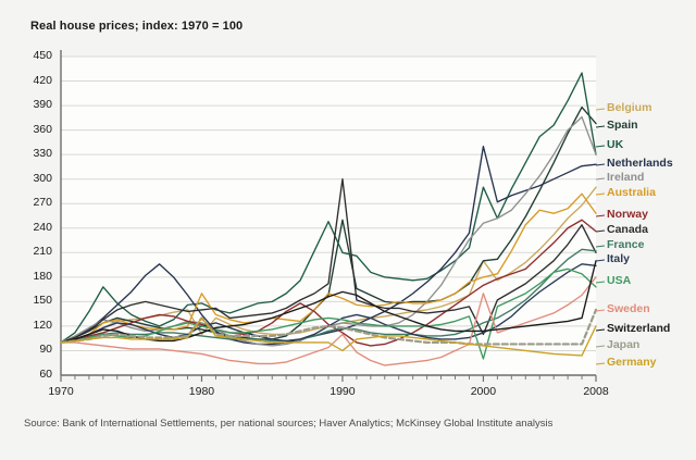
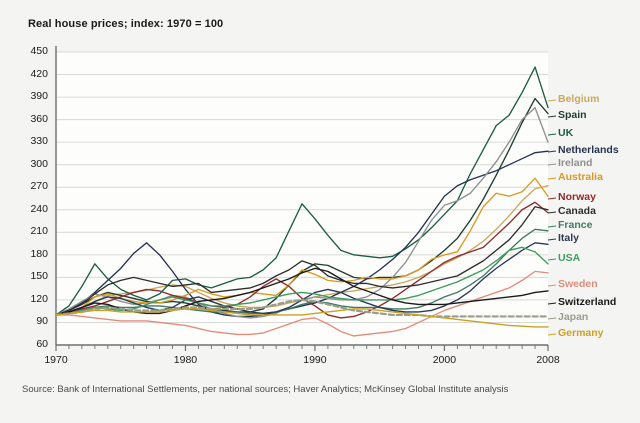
Belgium/1980: 110 -> 140
Australia/1980: 160 -> 130
Japan/1980: 130 -> 110
Germany/1980: 130 -> 110
Spain/1990: 250 -> 170
UK/1990: 210 -> 230
Canada/1990: 300 -> 170
Sweden/1990: 110 -> 100
Germany/1990: 90 -> 100
Belgium/2000: 200 -> 170
Spain/2000: 200 -> 190
UK/2000: 290 -> 230
Netherlands/2000: 340 -> 260
Canada/2000: 110 -> 150
USA/2000: 80 -> 140
Sweden/2000: 160 -> 110
Belgium/2008: 290 -> 270
UK/2008: 330 -> 380
Canada/2008: 210 -> 240
Sweden/2008: 180 -> 160
Switzerland/2008: 200 -> 130
Japan/2008: 140 -> 100
Germany/2008: 120 -> 80
